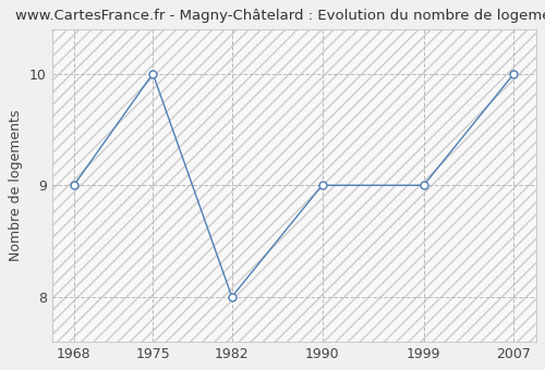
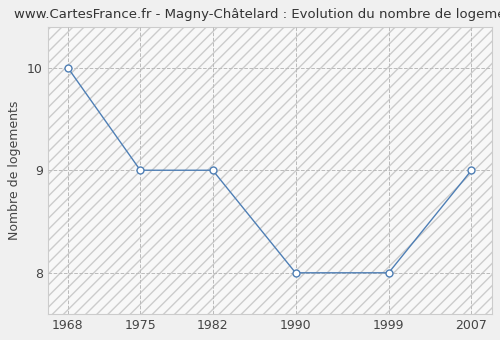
1968: 9 -> 10
1975: 10 -> 9
1982: 8 -> 9
1990: 9 -> 8
1999: 9 -> 8
2007: 10 -> 9
